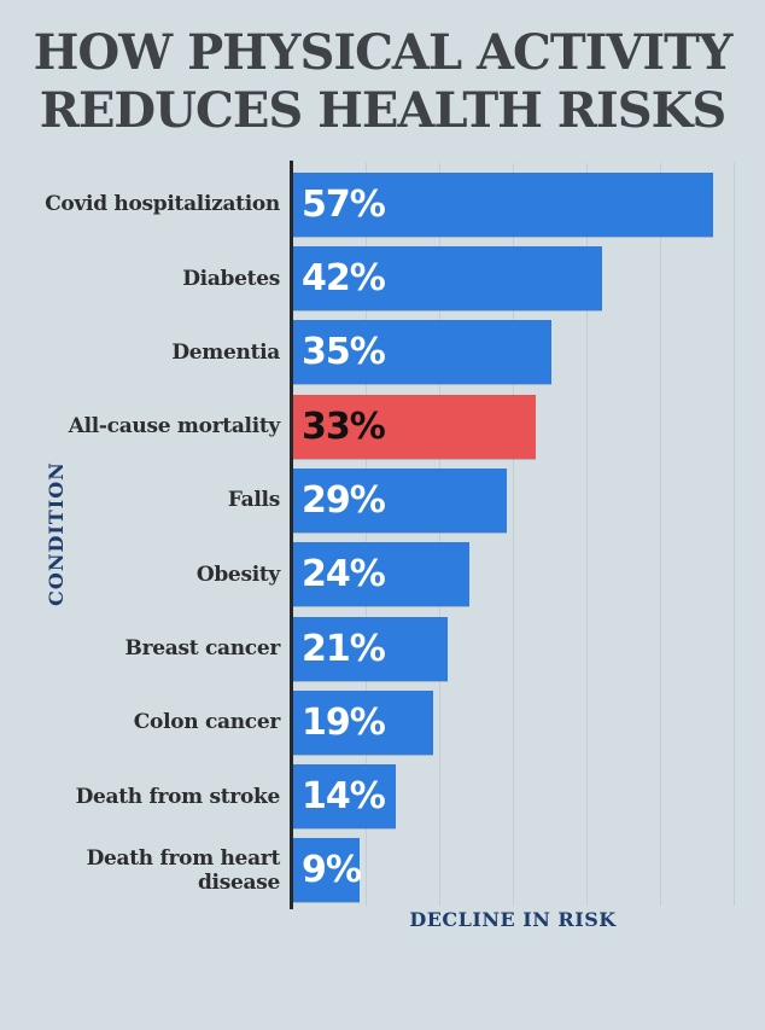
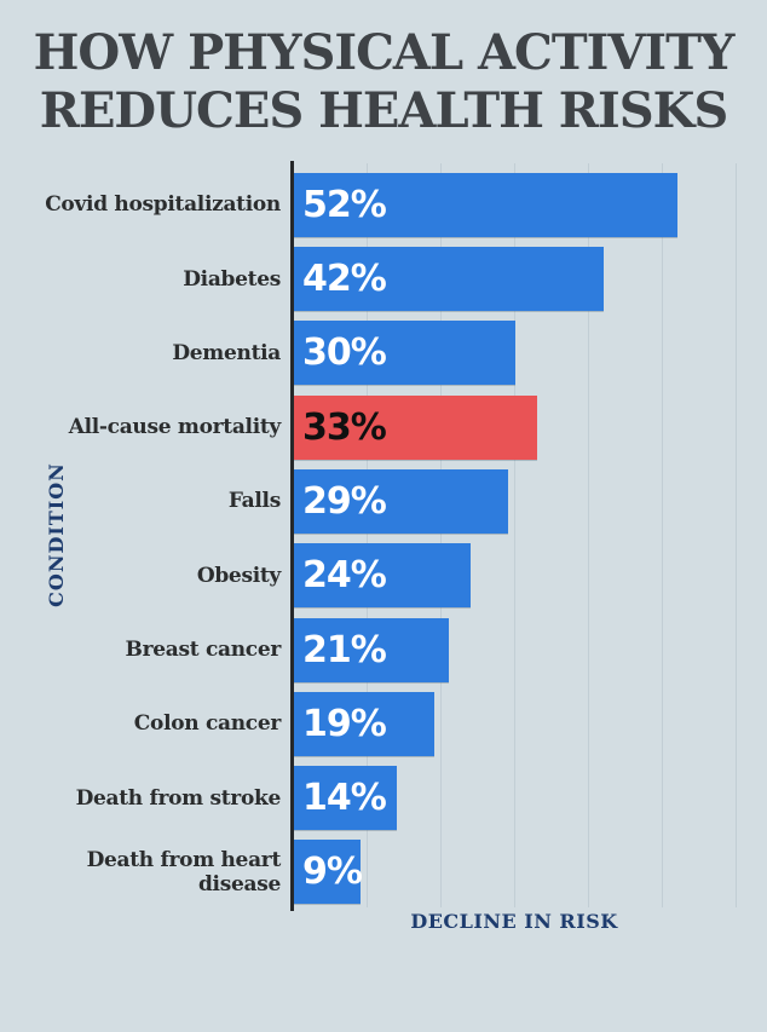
Covid hospitalization: 57% -> 52%
Dementia: 35% -> 30%
